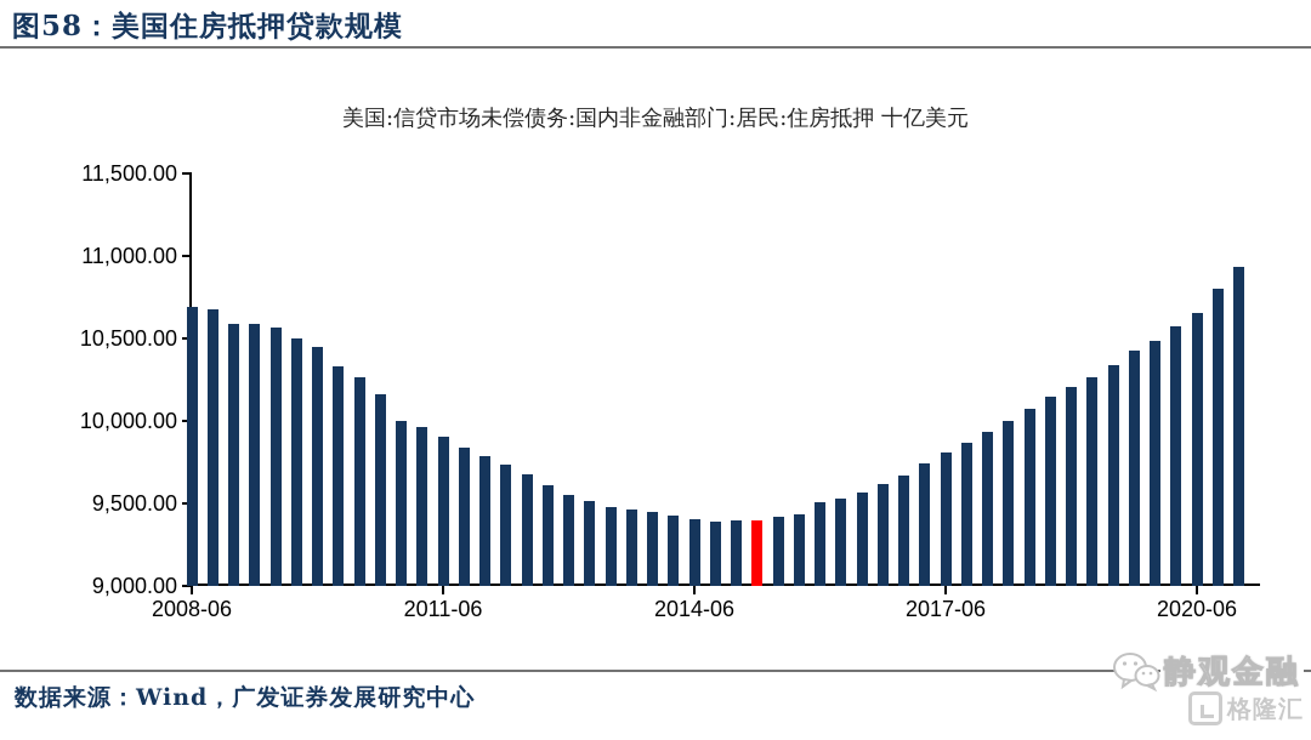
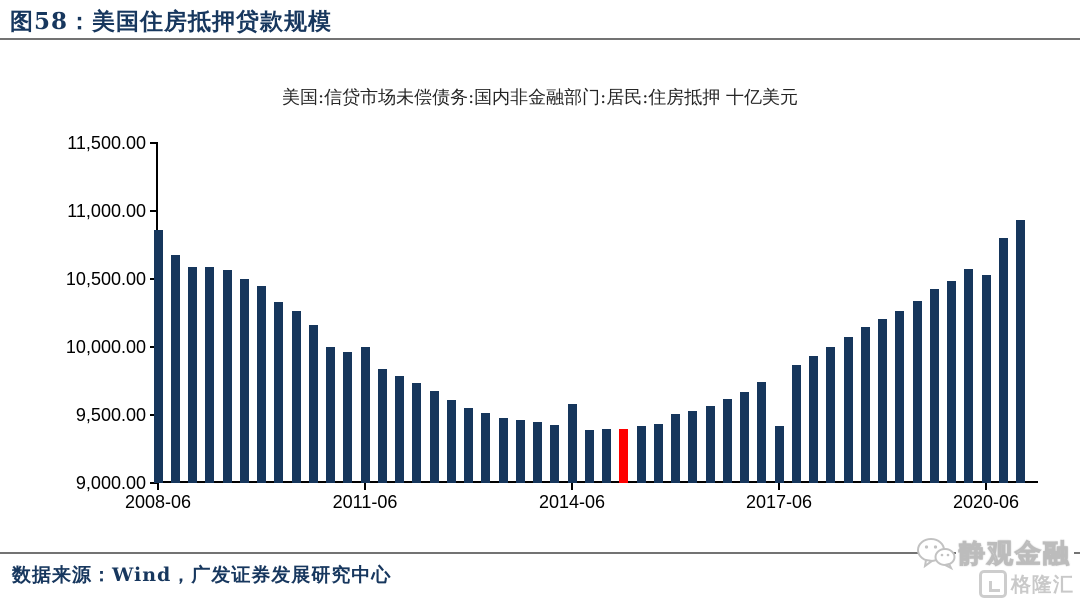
2008-06: 10700 -> 10860
2011-06: 9900 -> 10000
2014-06: 9400 -> 9580
2017-06: 9810 -> 9420
2020-06: 10650 -> 10530
